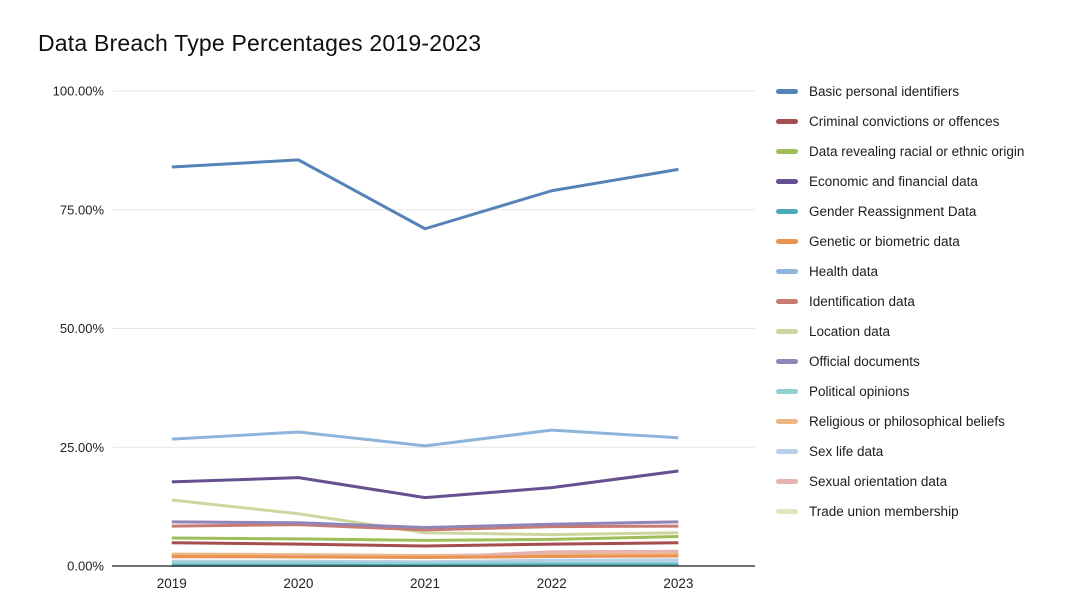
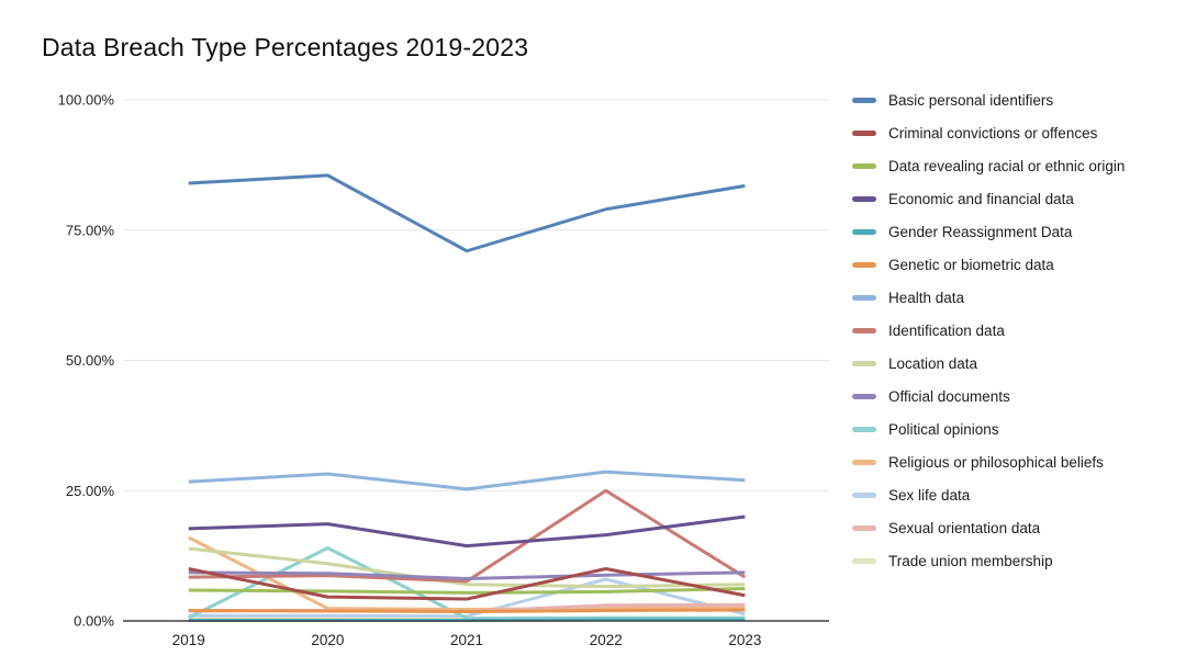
Criminal convictions or offences/2019: 5% -> 10%
Religious or philosophical beliefs/2019: 2% -> 16%
Political opinions/2020: 1% -> 14%
Criminal convictions or offences/2022: 5% -> 10%
Identification data/2022: 8% -> 25%
Sex life data/2022: 1% -> 8%
